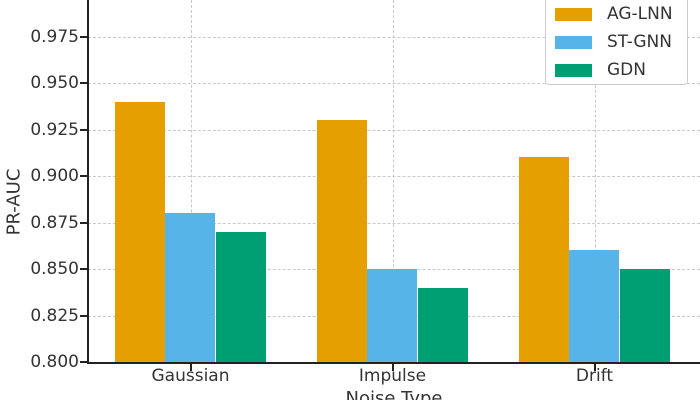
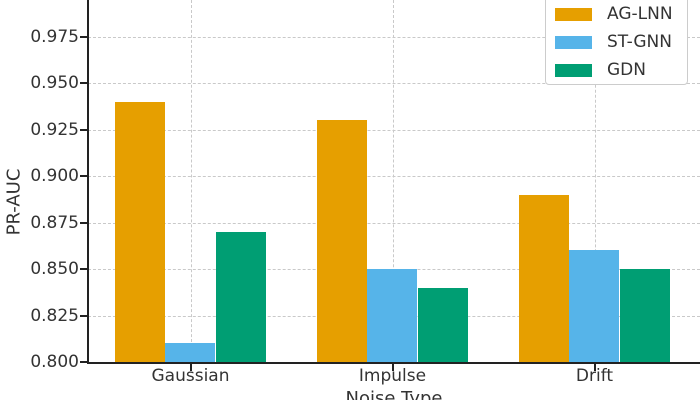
ST-GNN/Gaussian: 0.88 -> 0.81
AG-LNN/Drift: 0.91 -> 0.89
